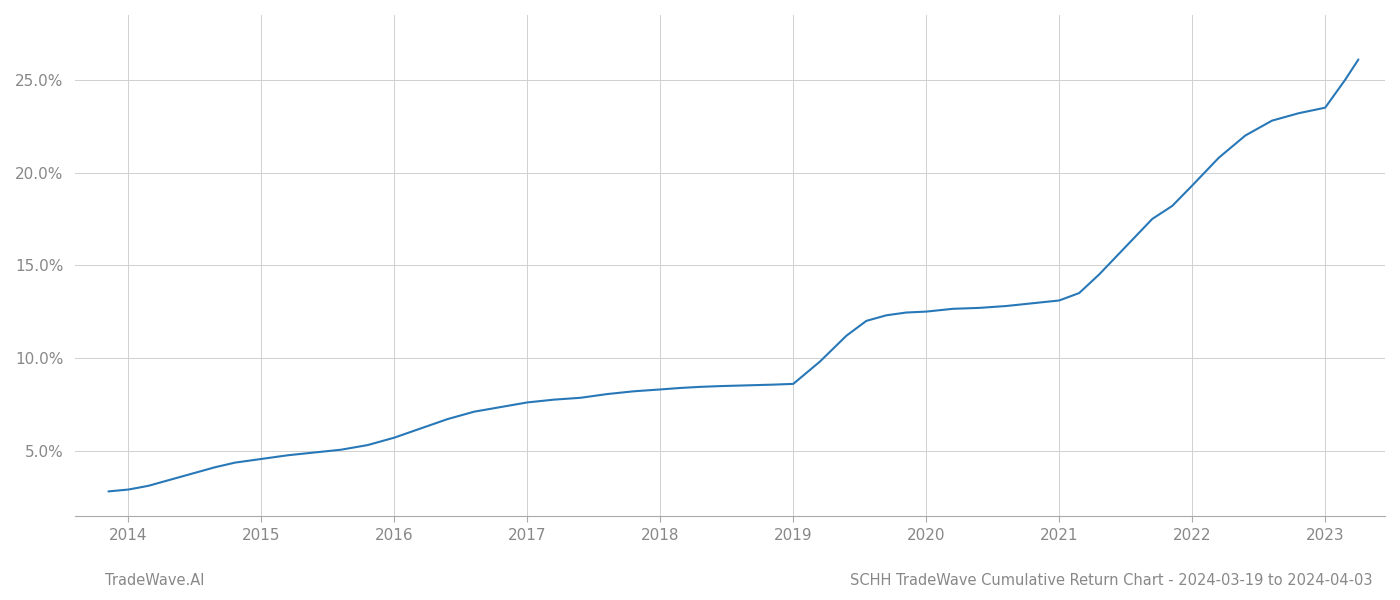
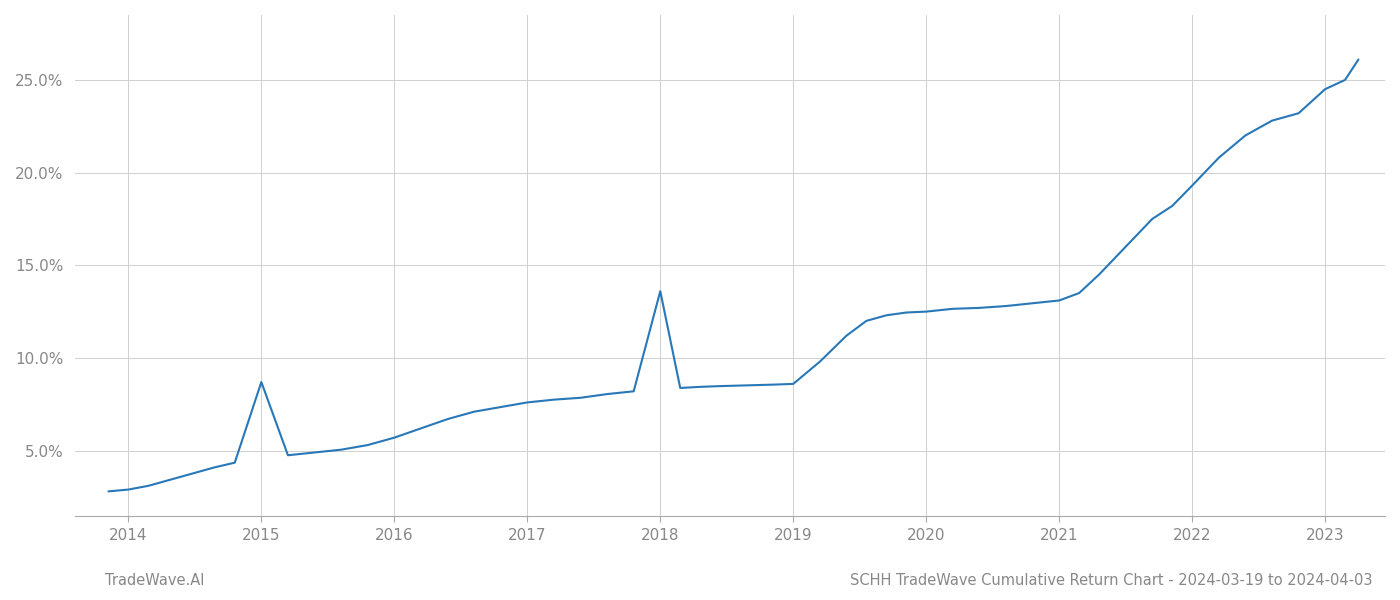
2015: 4.5% -> 8.7%
2018: 8.3% -> 13.6%
2023: 23.5% -> 24.5%
